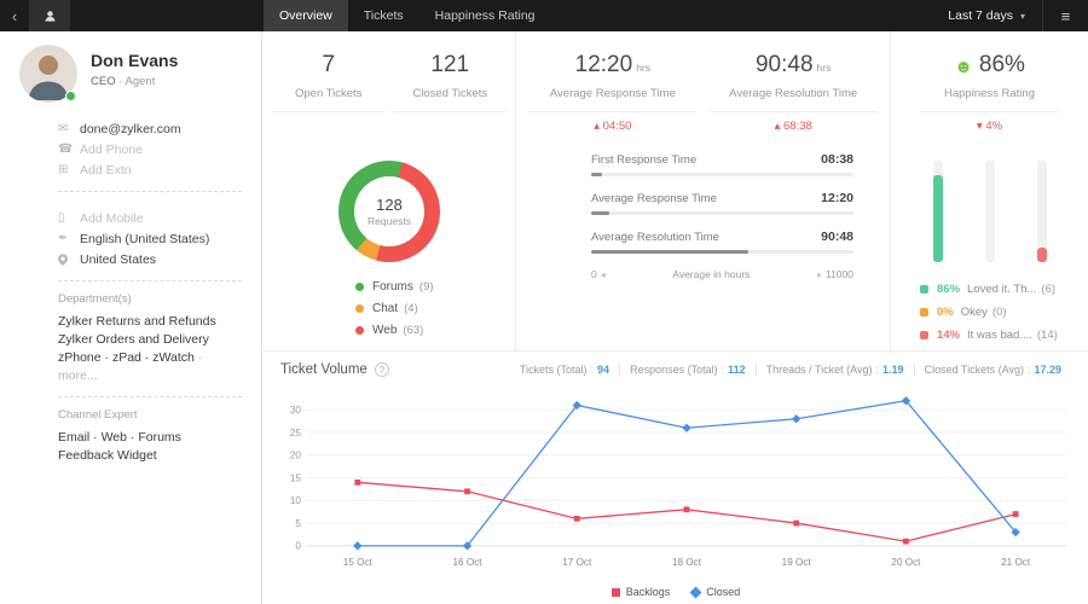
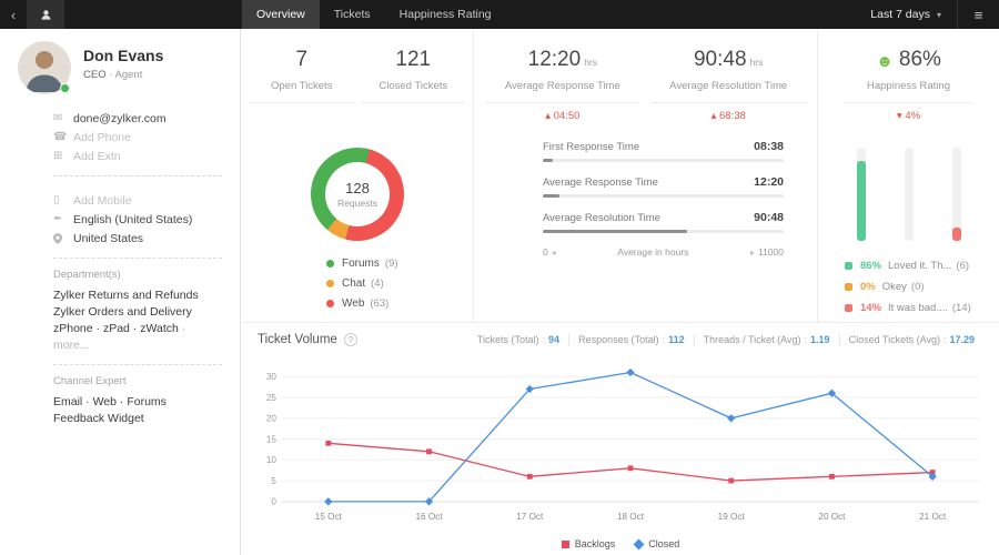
Closed/17 Oct: 31 -> 27
Closed/18 Oct: 26 -> 31
Closed/19 Oct: 28 -> 20
Backlogs/20 Oct: 1 -> 6
Closed/20 Oct: 32 -> 26
Closed/21 Oct: 3 -> 6
